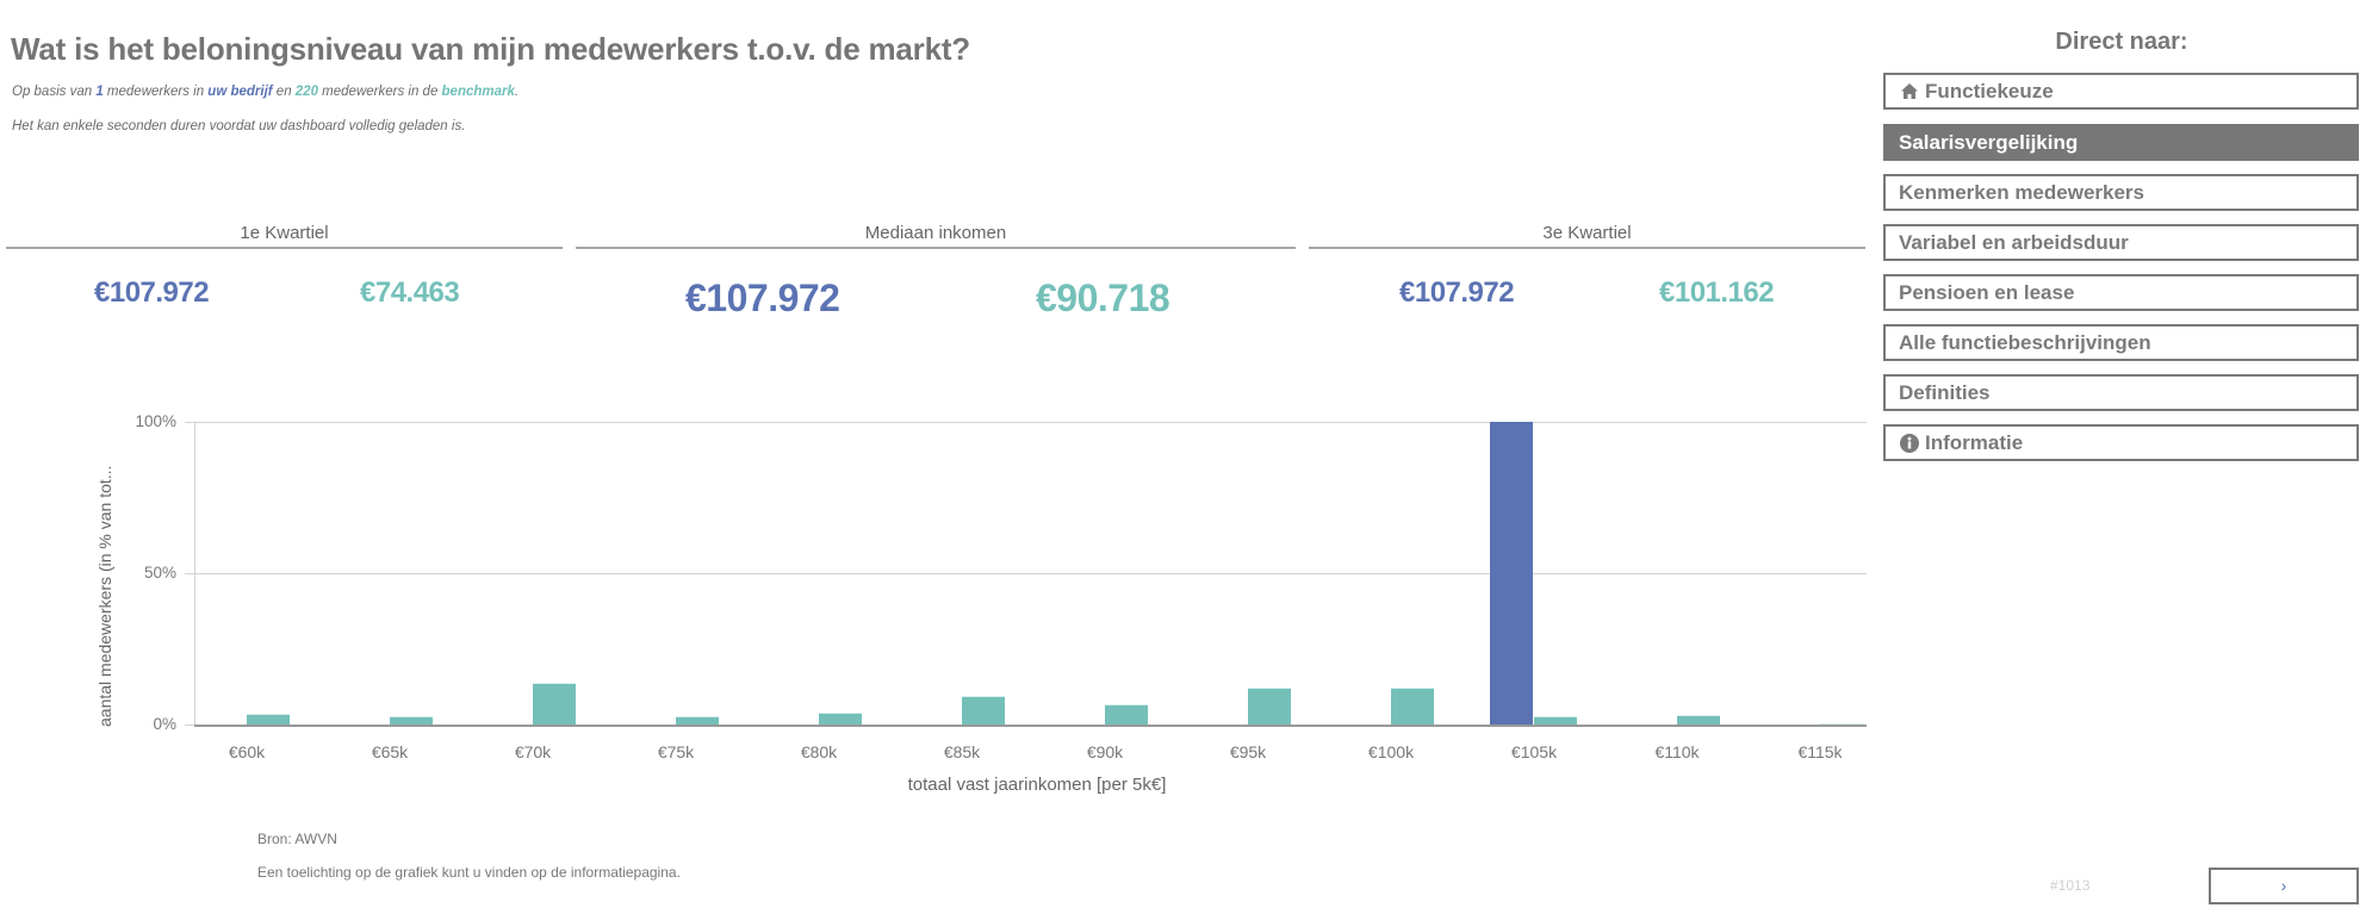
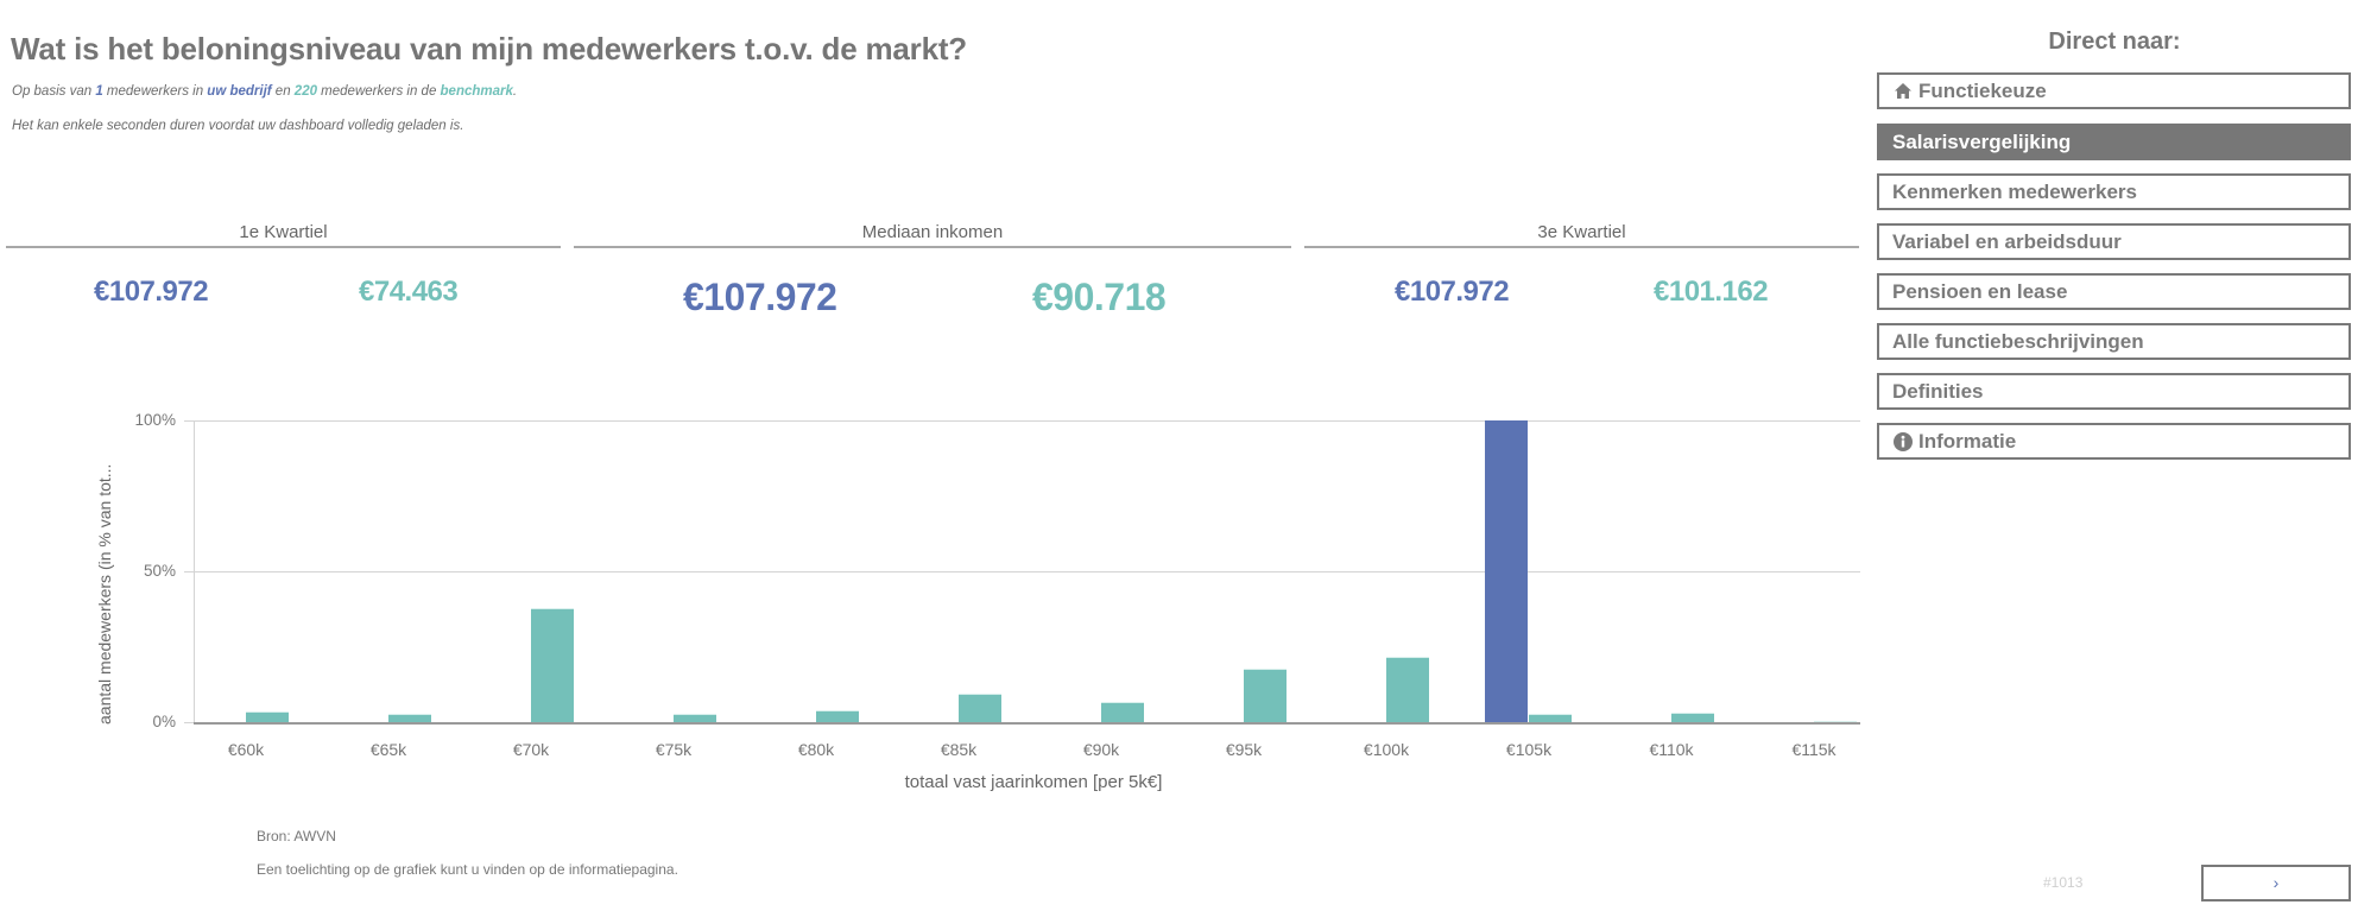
benchmark/€70k: 14% -> 38%
benchmark/€95k: 12% -> 18%
benchmark/€100k: 12% -> 22%
